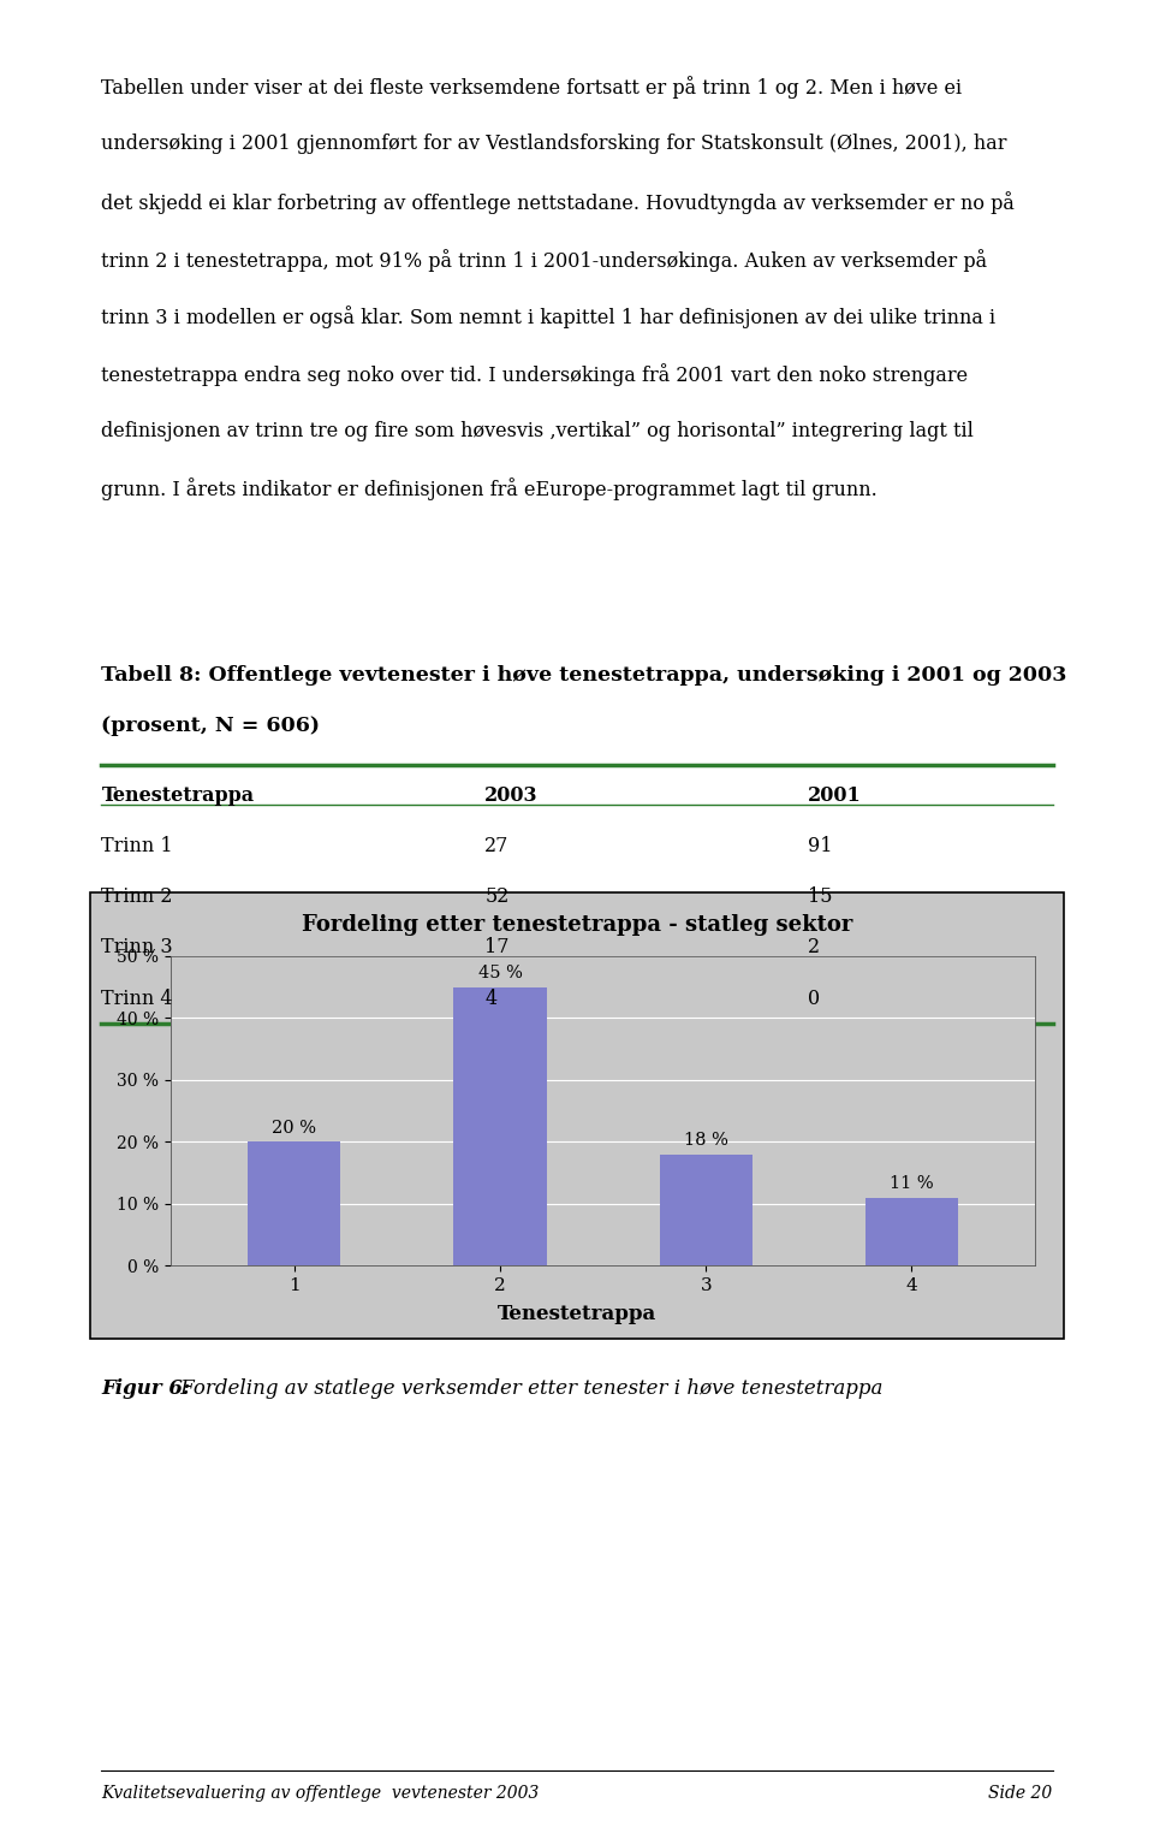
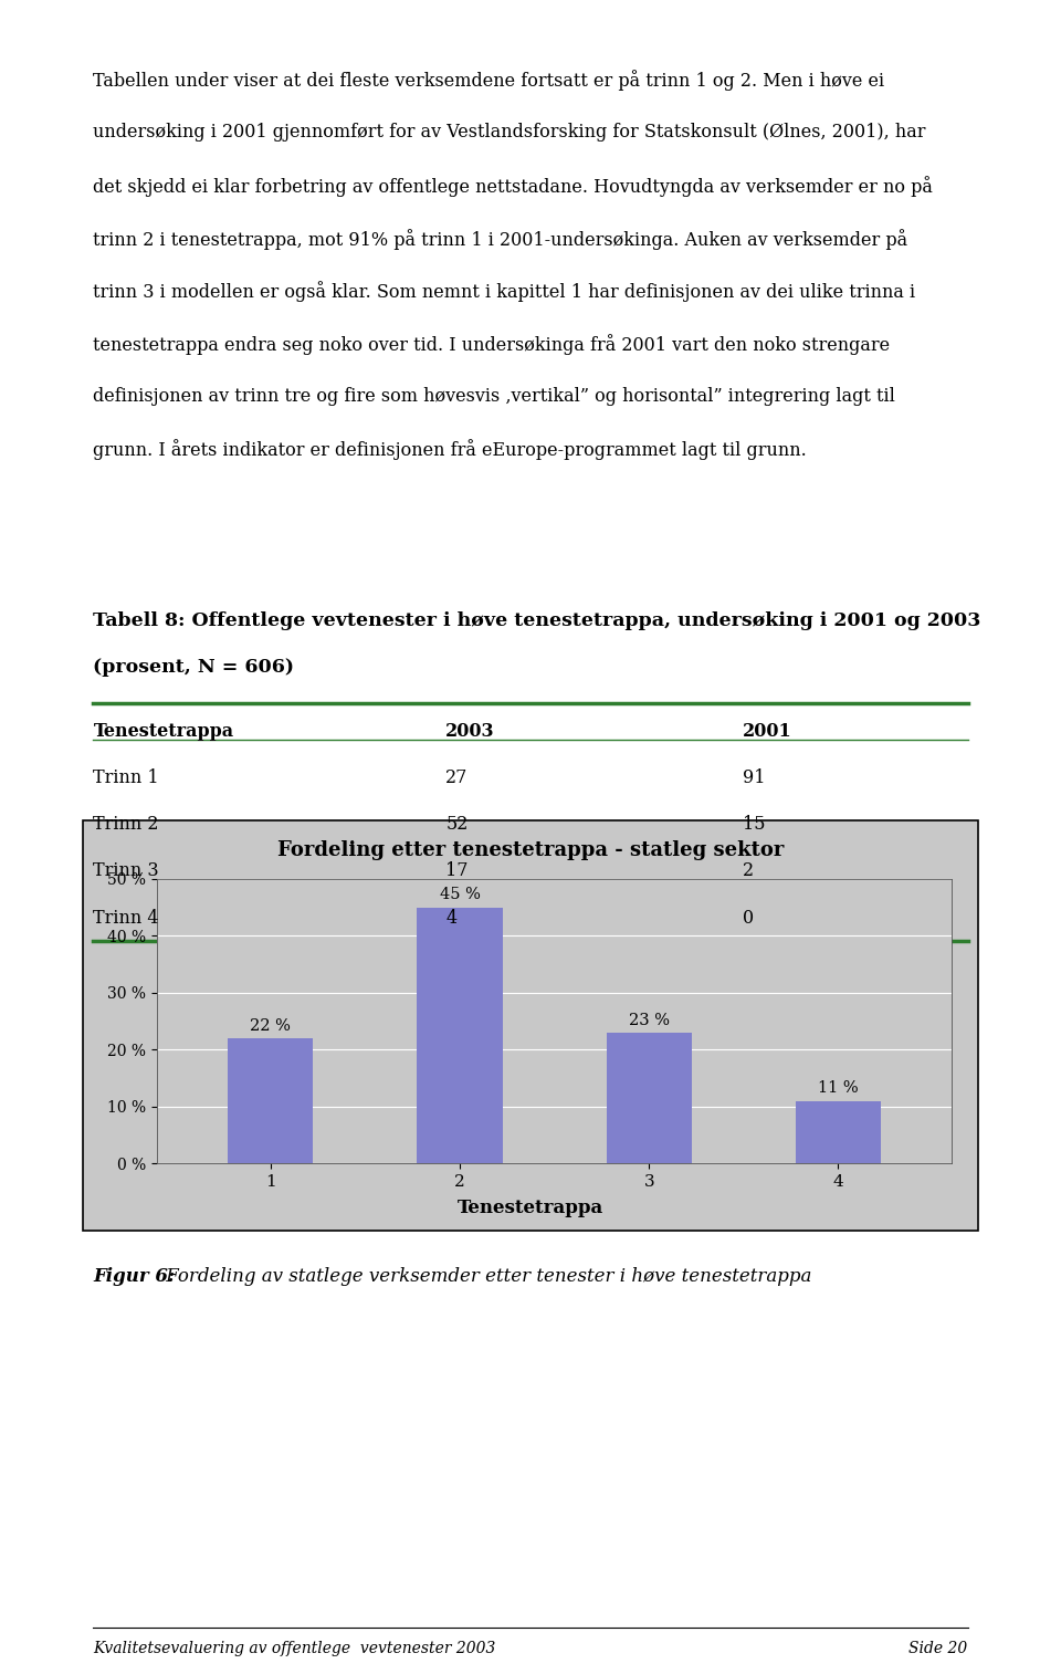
1: 20 -> 22
3: 18 -> 23
